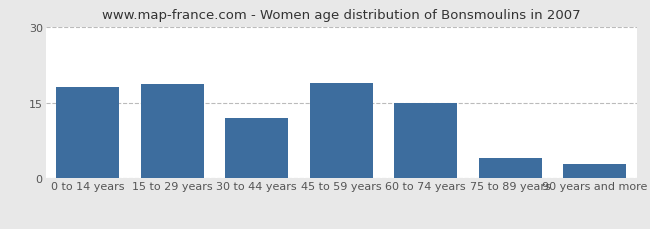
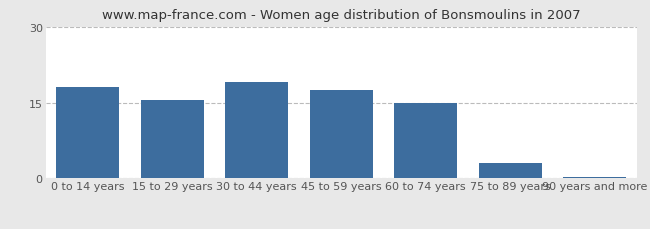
15 to 29 years: 18.6 -> 15.5
30 to 44 years: 12.0 -> 19.0
45 to 59 years: 18.8 -> 17.5
75 to 89 years: 4.0 -> 3.0
90 years and more: 2.8 -> 0.2
